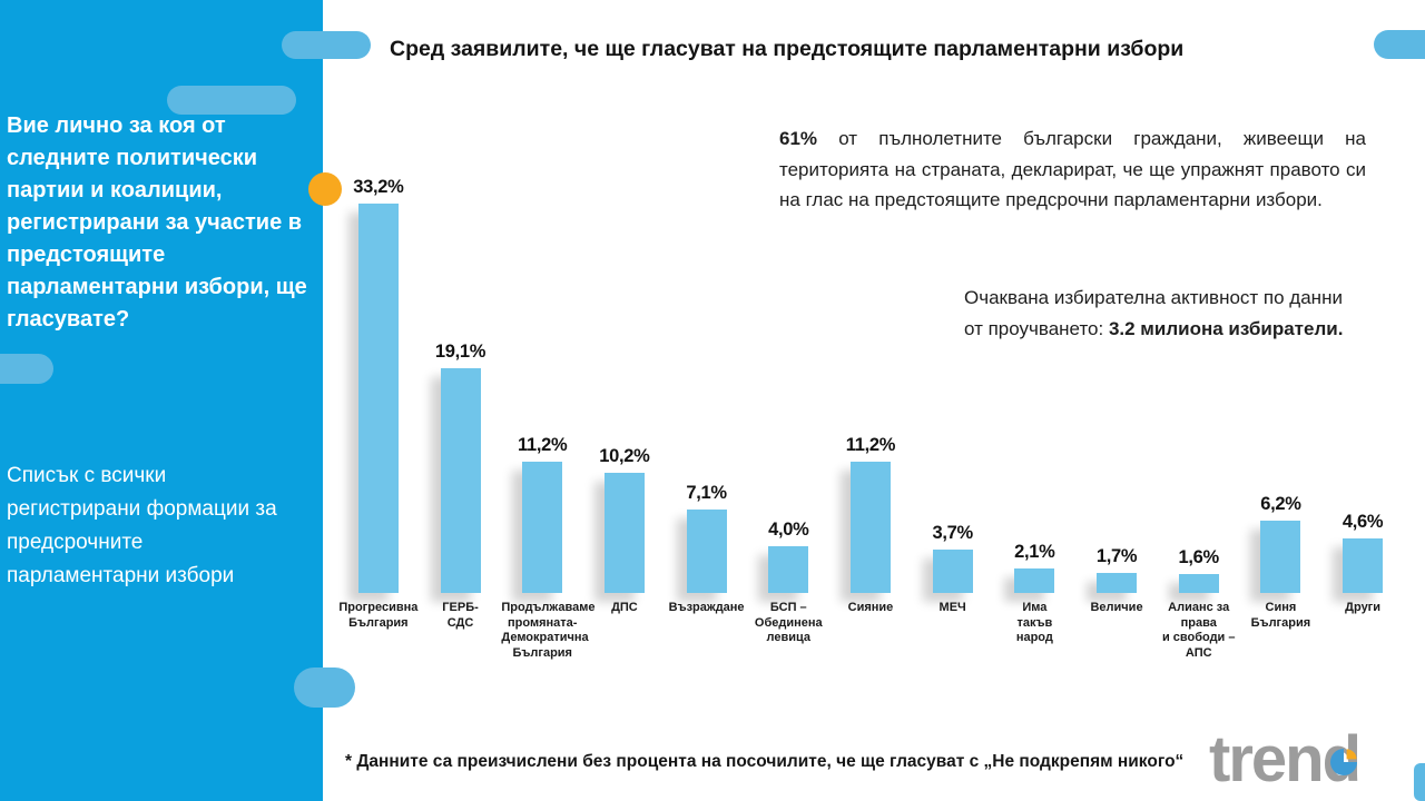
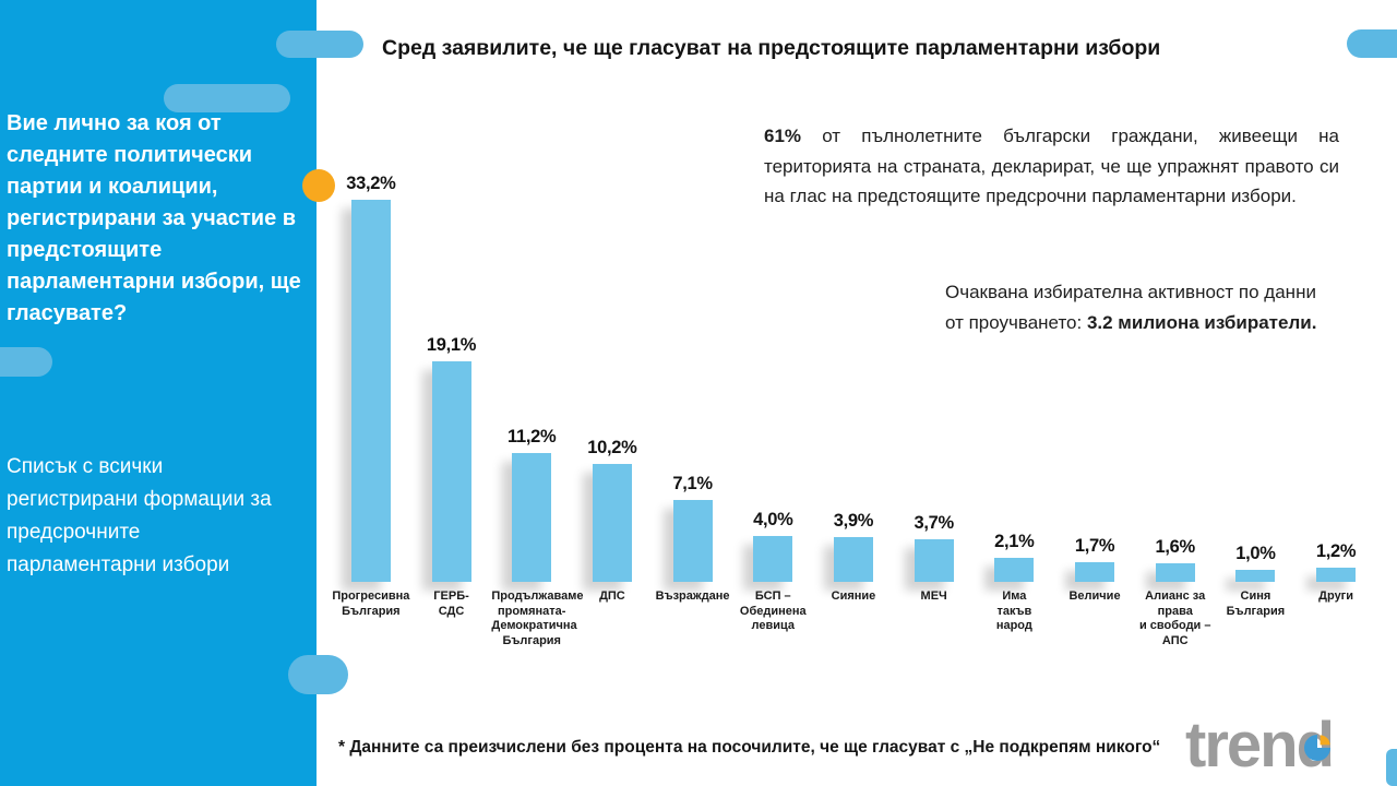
Сияние: 11,2% -> 3,9%
Синя България: 6,2% -> 1,0%
Други: 4,6% -> 1,2%
